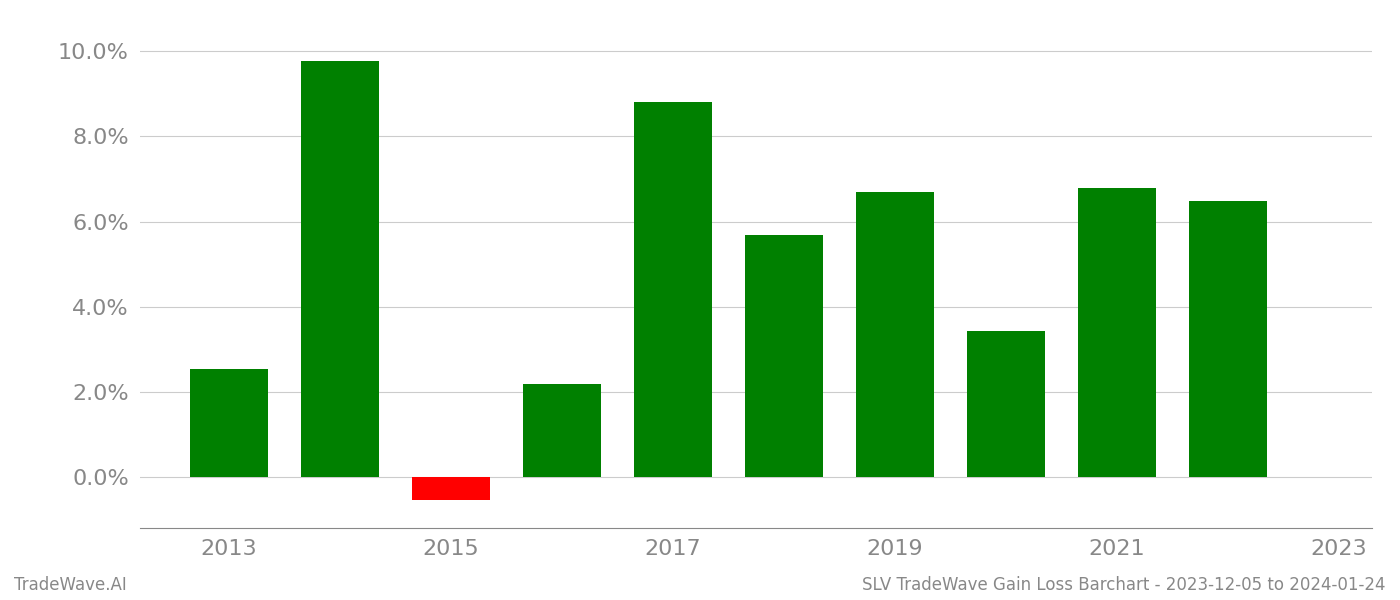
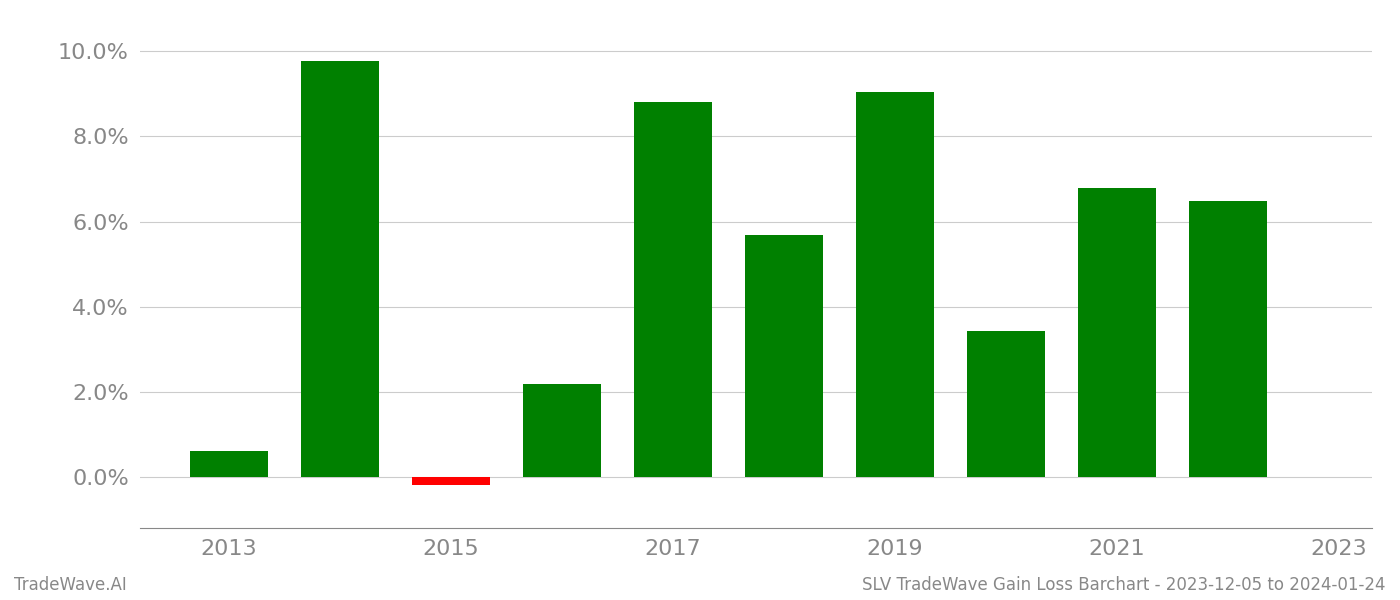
2013: 2.53% -> 0.60%
2015: -0.55% -> -0.20%
2019: 6.70% -> 9.05%
